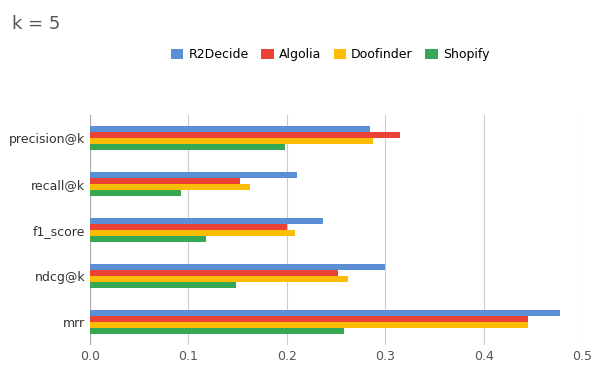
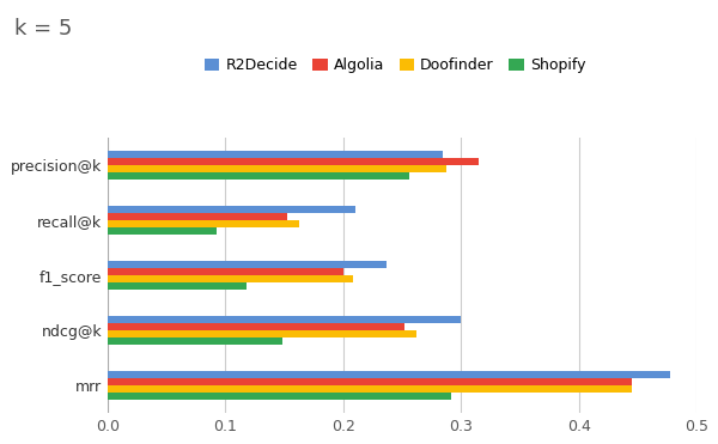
Shopify/precision@k: 0.198 -> 0.256
Shopify/mrr: 0.258 -> 0.292
